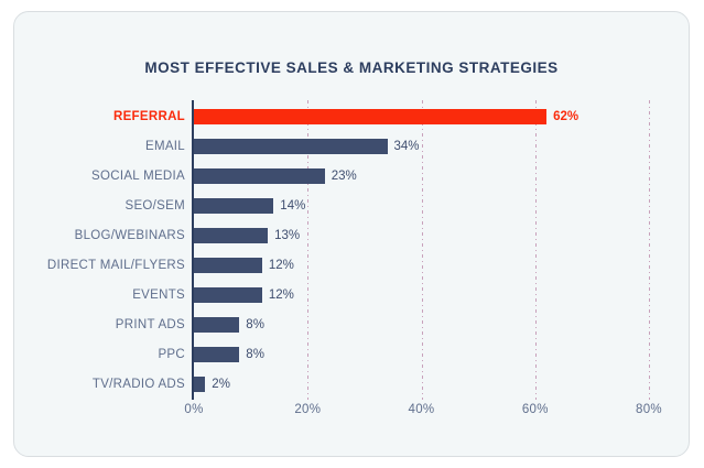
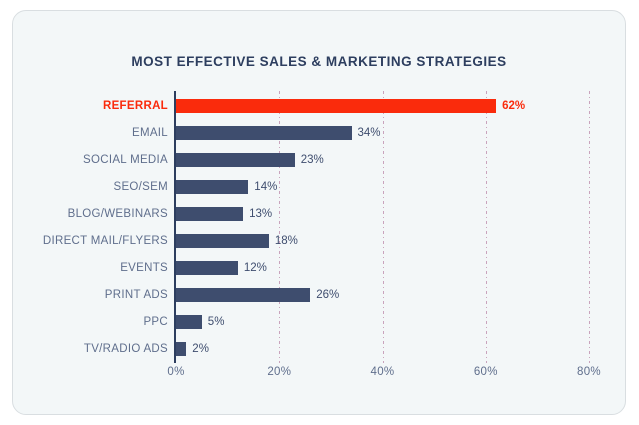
DIRECT MAIL/FLYERS: 12% -> 18%
PRINT ADS: 8% -> 26%
PPC: 8% -> 5%
